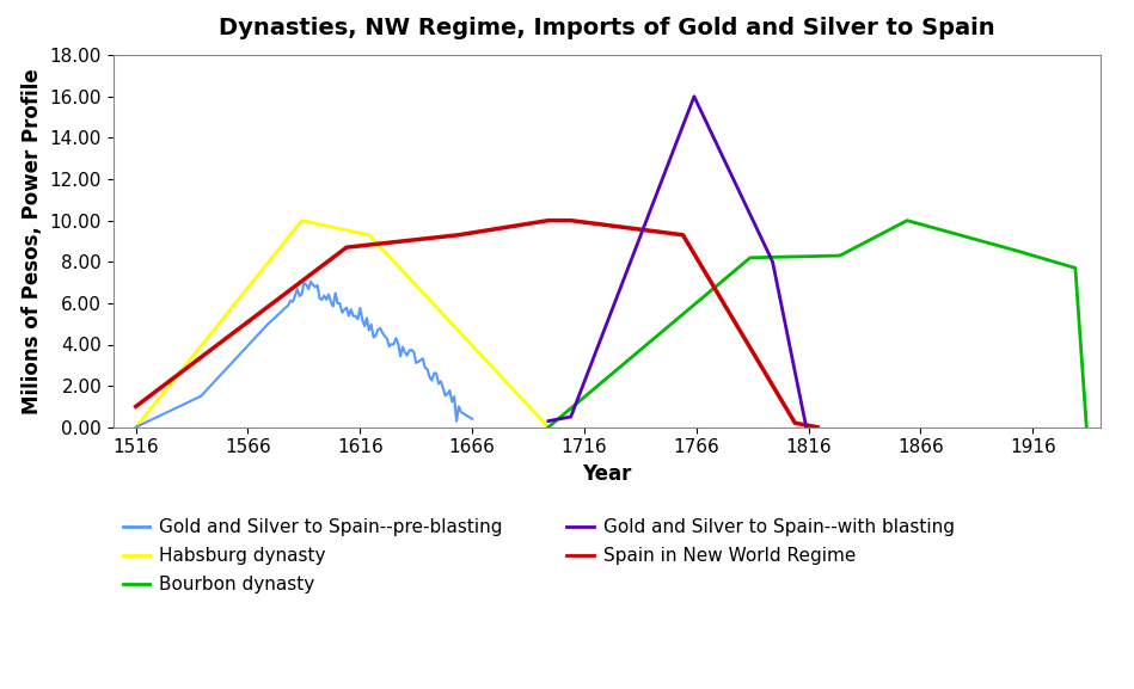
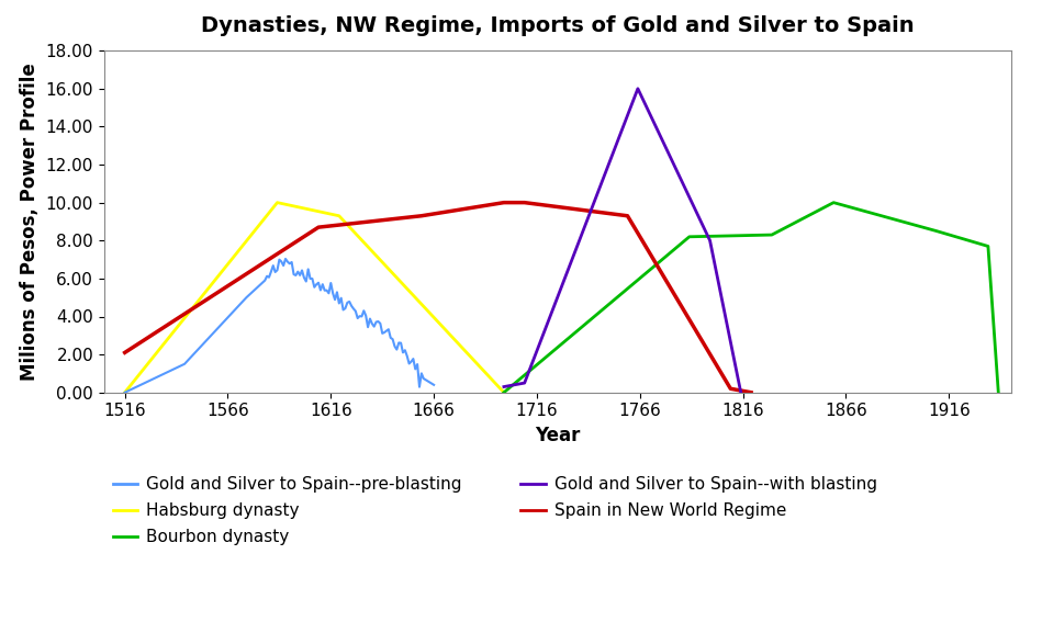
Spain in New World Regime/1516: 1.0 -> 2.1
